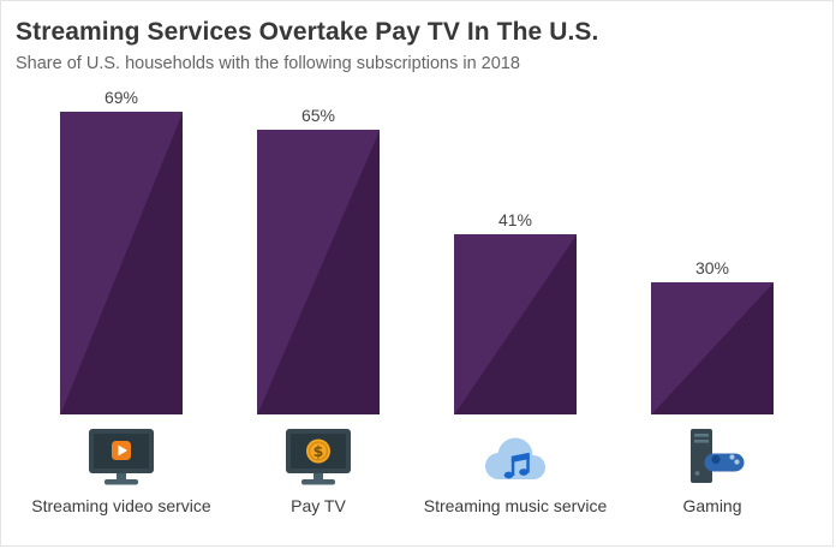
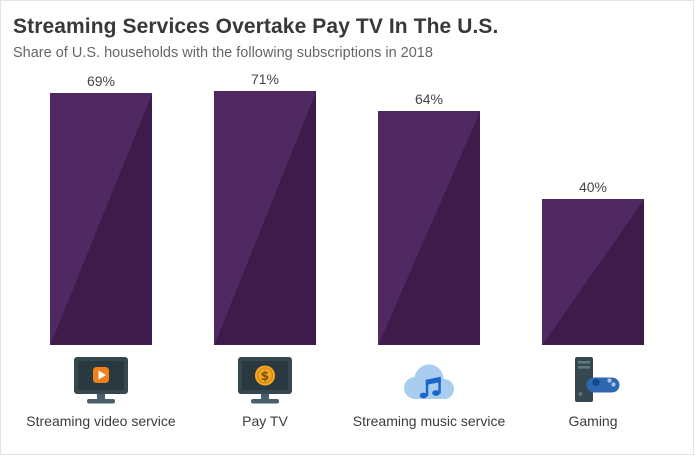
Pay TV: 65% -> 71%
Streaming music service: 41% -> 64%
Gaming: 30% -> 40%
